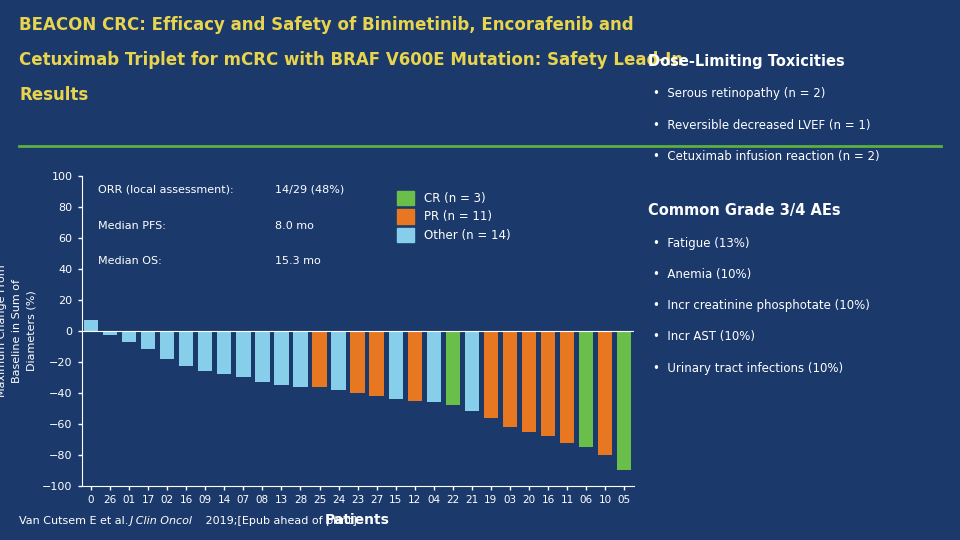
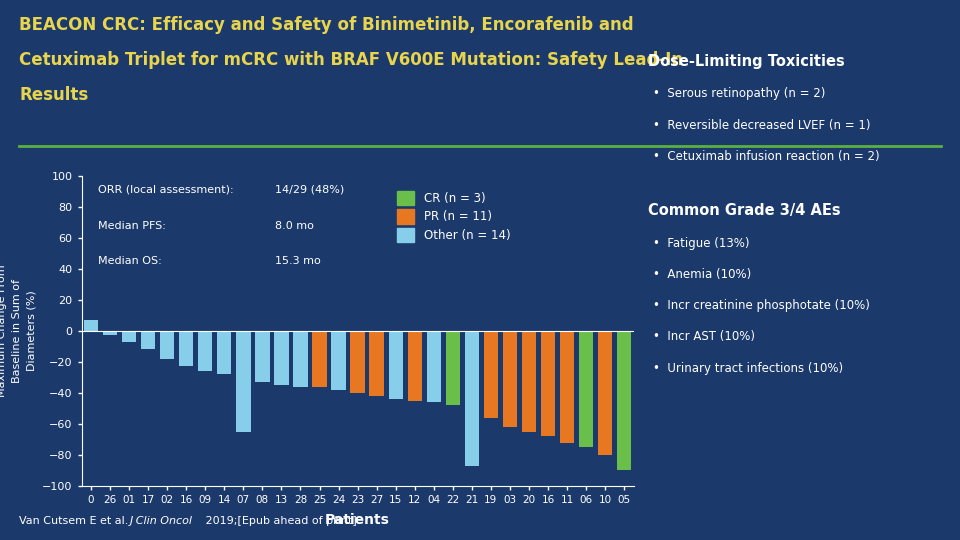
07: -30 -> -65
21: -52 -> -87
